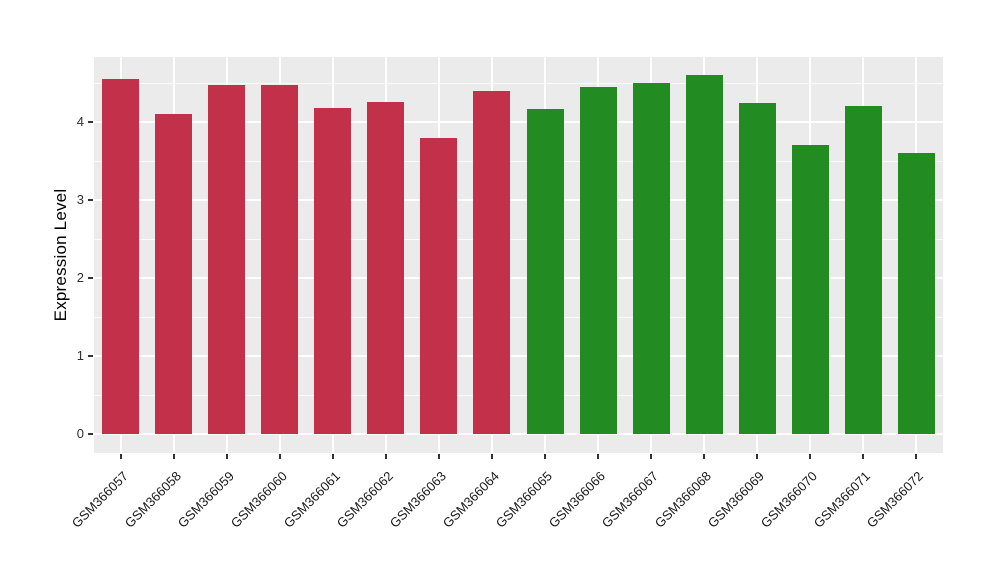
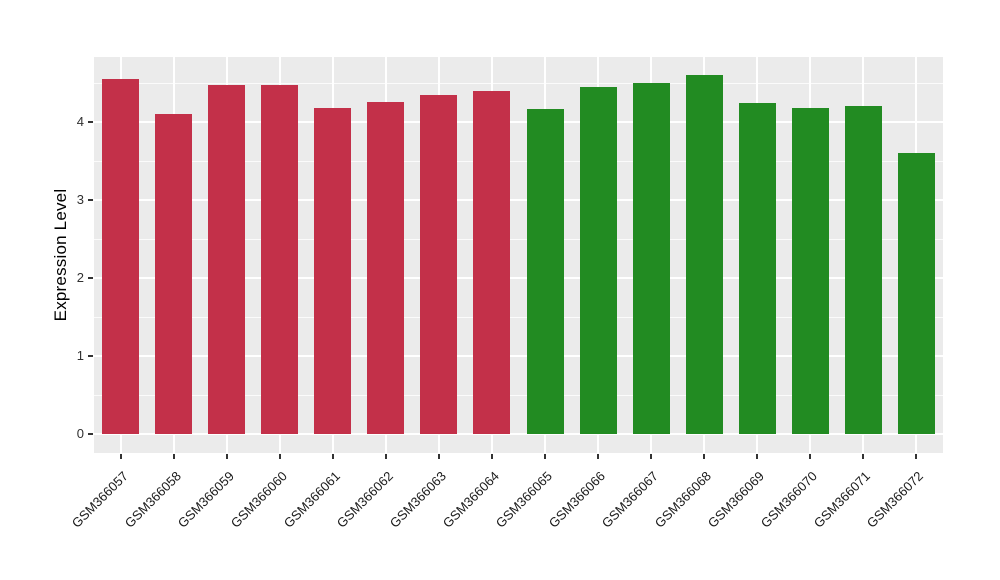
GSM366063: 3.8 -> 4.3
GSM366070: 3.7 -> 4.2
